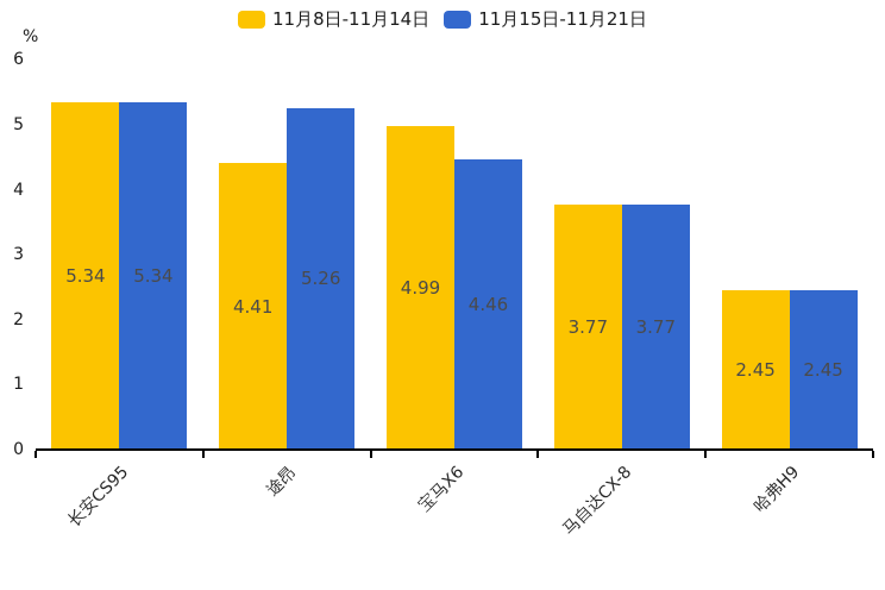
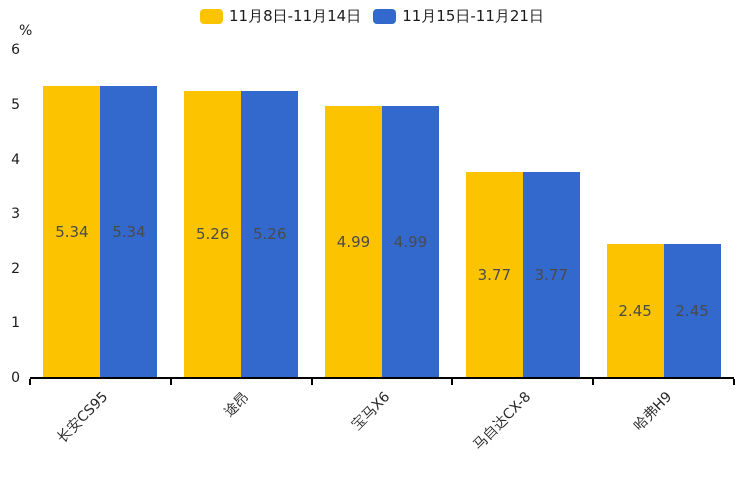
11月8日-11月14日/途昂: 4.41 -> 5.26
11月15日-11月21日/宝马X6: 4.46 -> 4.99
